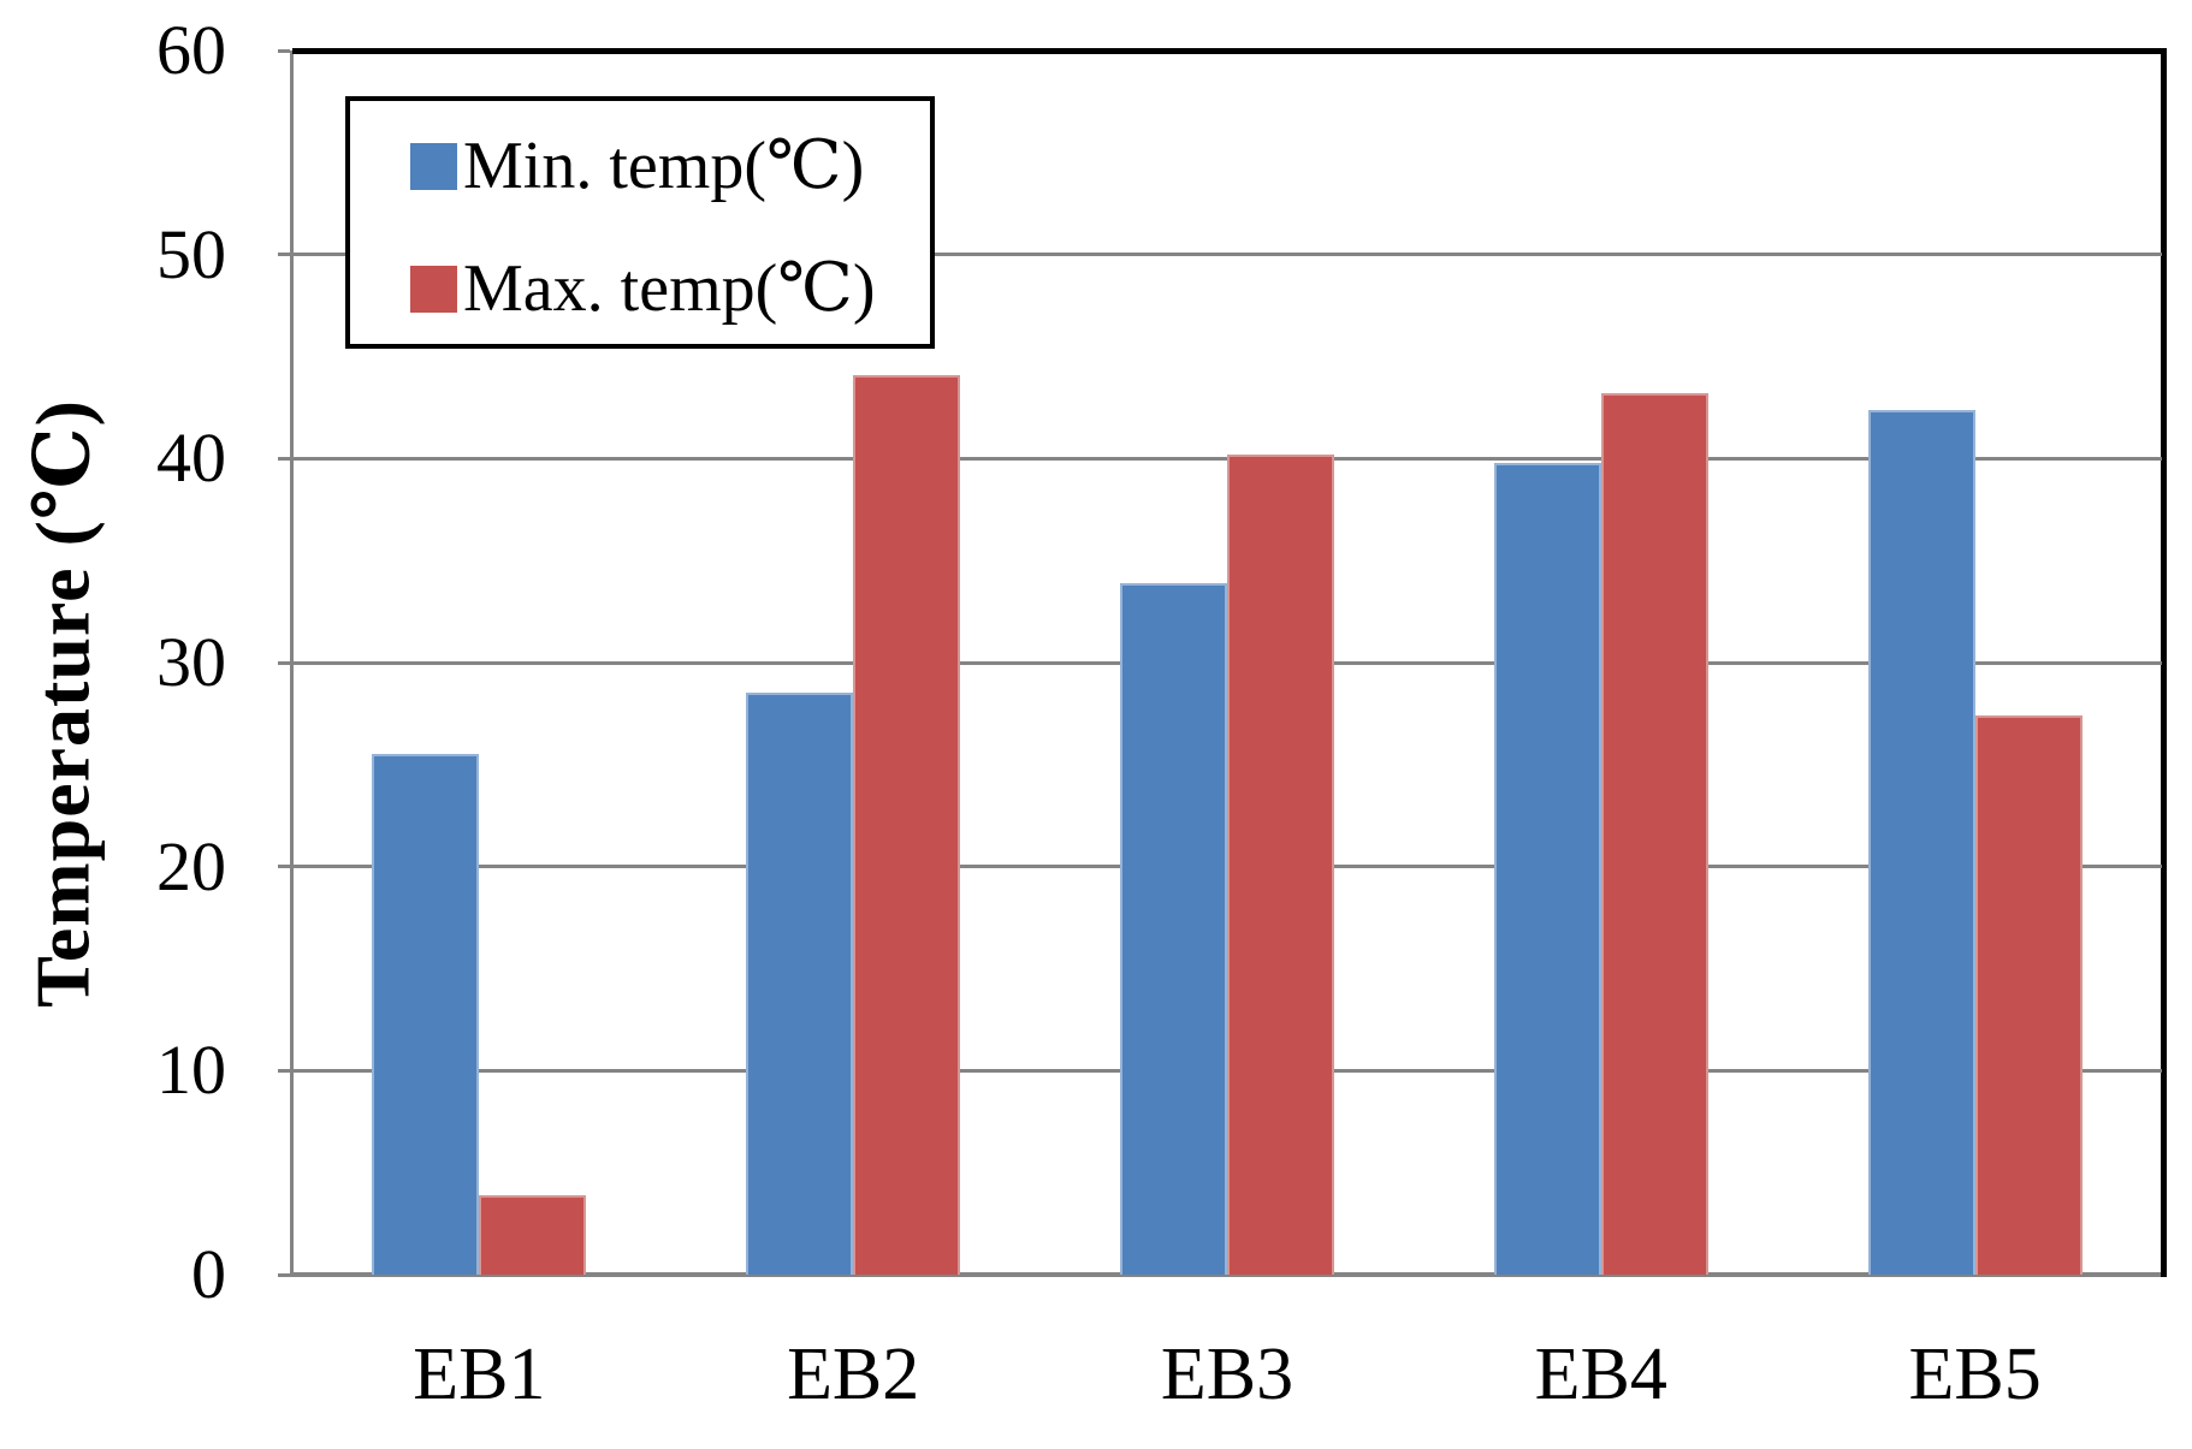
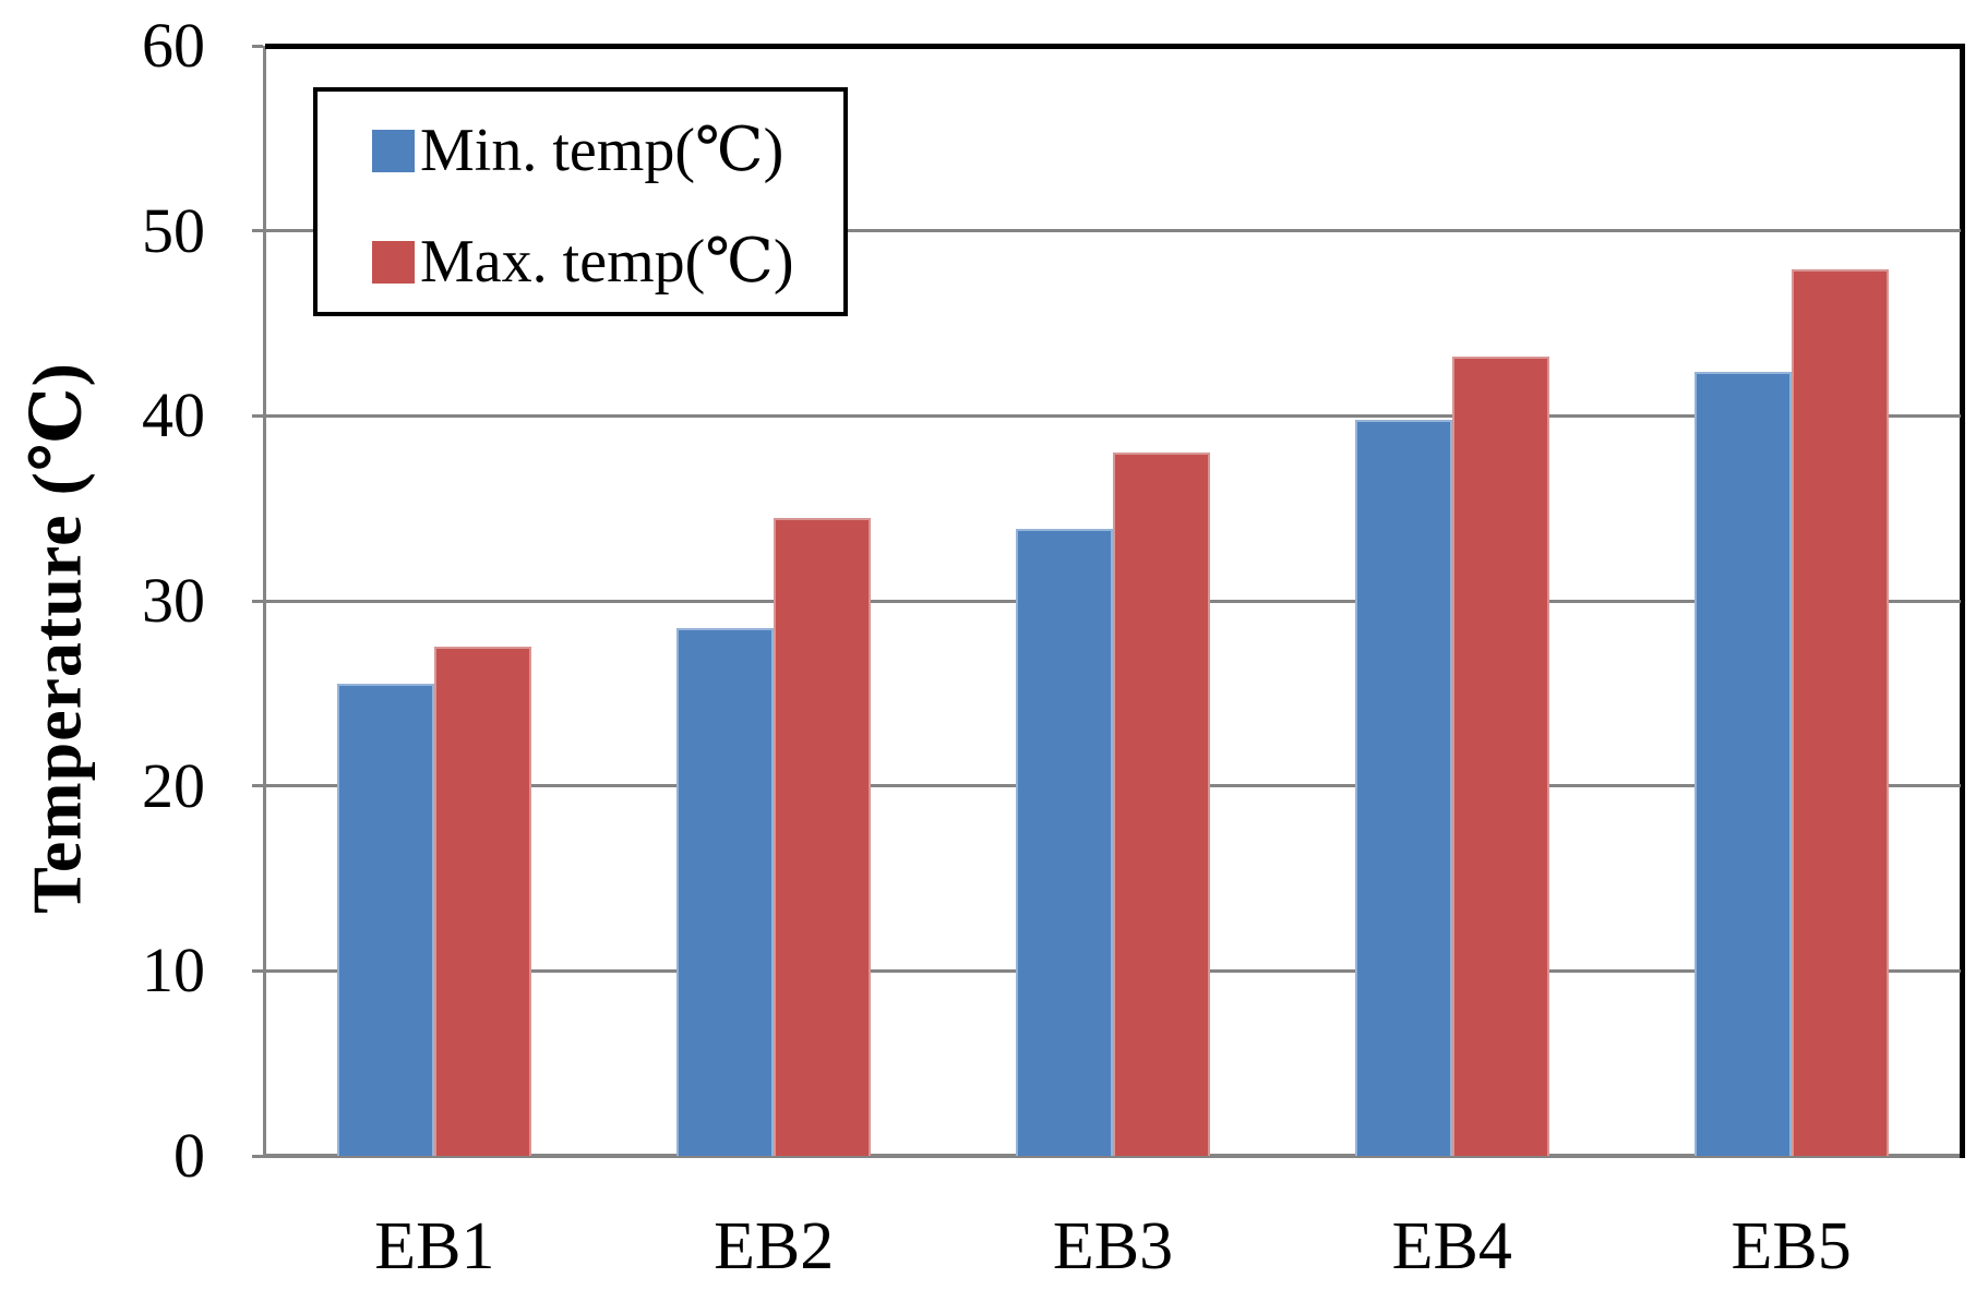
Max. temp(℃)/EB1: 3.9 -> 27.5
Max. temp(℃)/EB2: 44.1 -> 34.5
Max. temp(℃)/EB3: 40.2 -> 38.0
Max. temp(℃)/EB5: 27.4 -> 47.9
